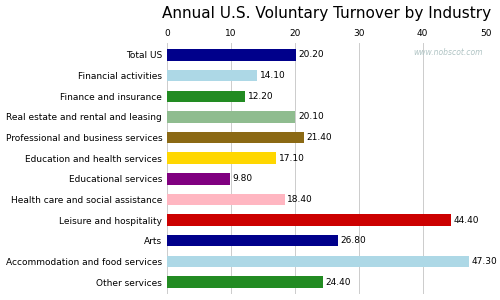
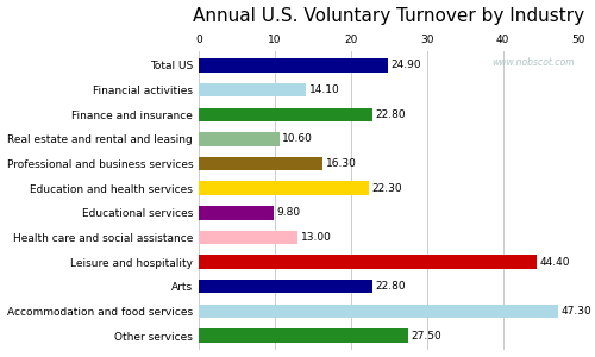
Total US: 20.20 -> 24.90
Finance and insurance: 12.20 -> 22.80
Real estate and rental and leasing: 20.10 -> 10.60
Professional and business services: 21.40 -> 16.30
Education and health services: 17.10 -> 22.30
Health care and social assistance: 18.40 -> 13.00
Arts: 26.80 -> 22.80
Other services: 24.40 -> 27.50
